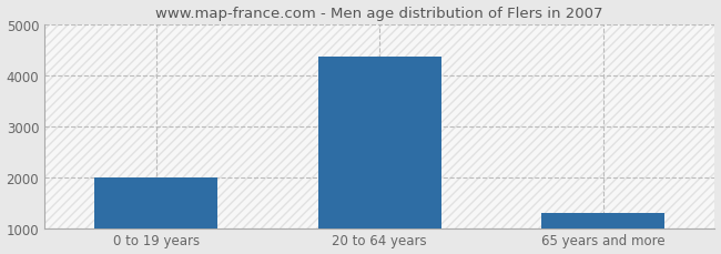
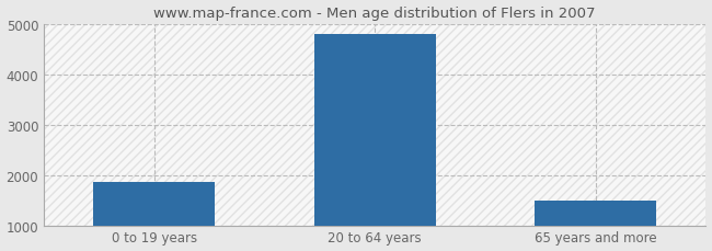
0 to 19 years: 1980 -> 1850
20 to 64 years: 4350 -> 4800
65 years and more: 1290 -> 1500
